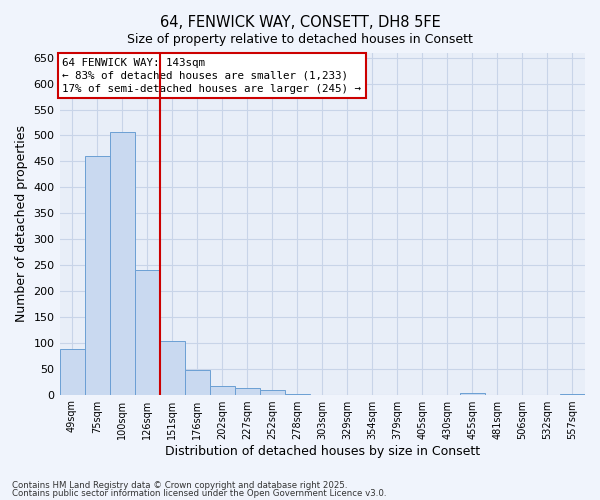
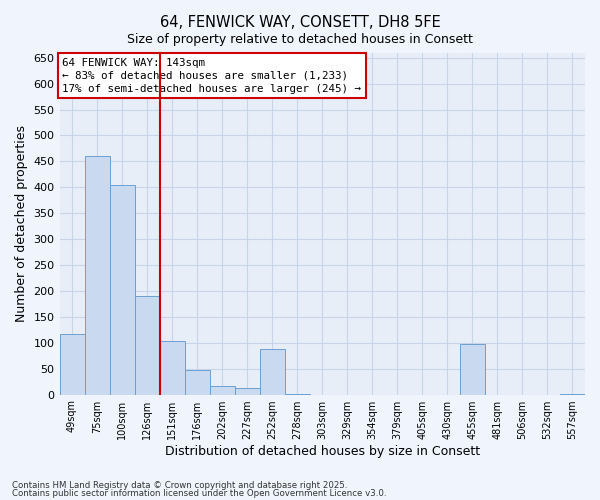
49sqm: 88 -> 116
100sqm: 507 -> 404
126sqm: 240 -> 190
252sqm: 8 -> 88
455sqm: 3 -> 98
